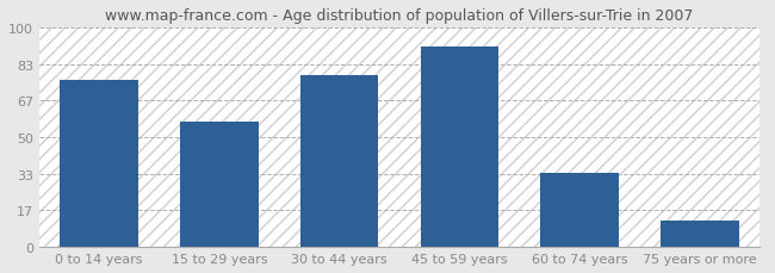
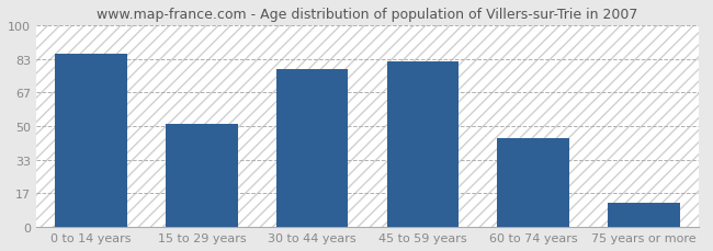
0 to 14 years: 76 -> 86
15 to 29 years: 57 -> 51
45 to 59 years: 91 -> 82
60 to 74 years: 34 -> 44
